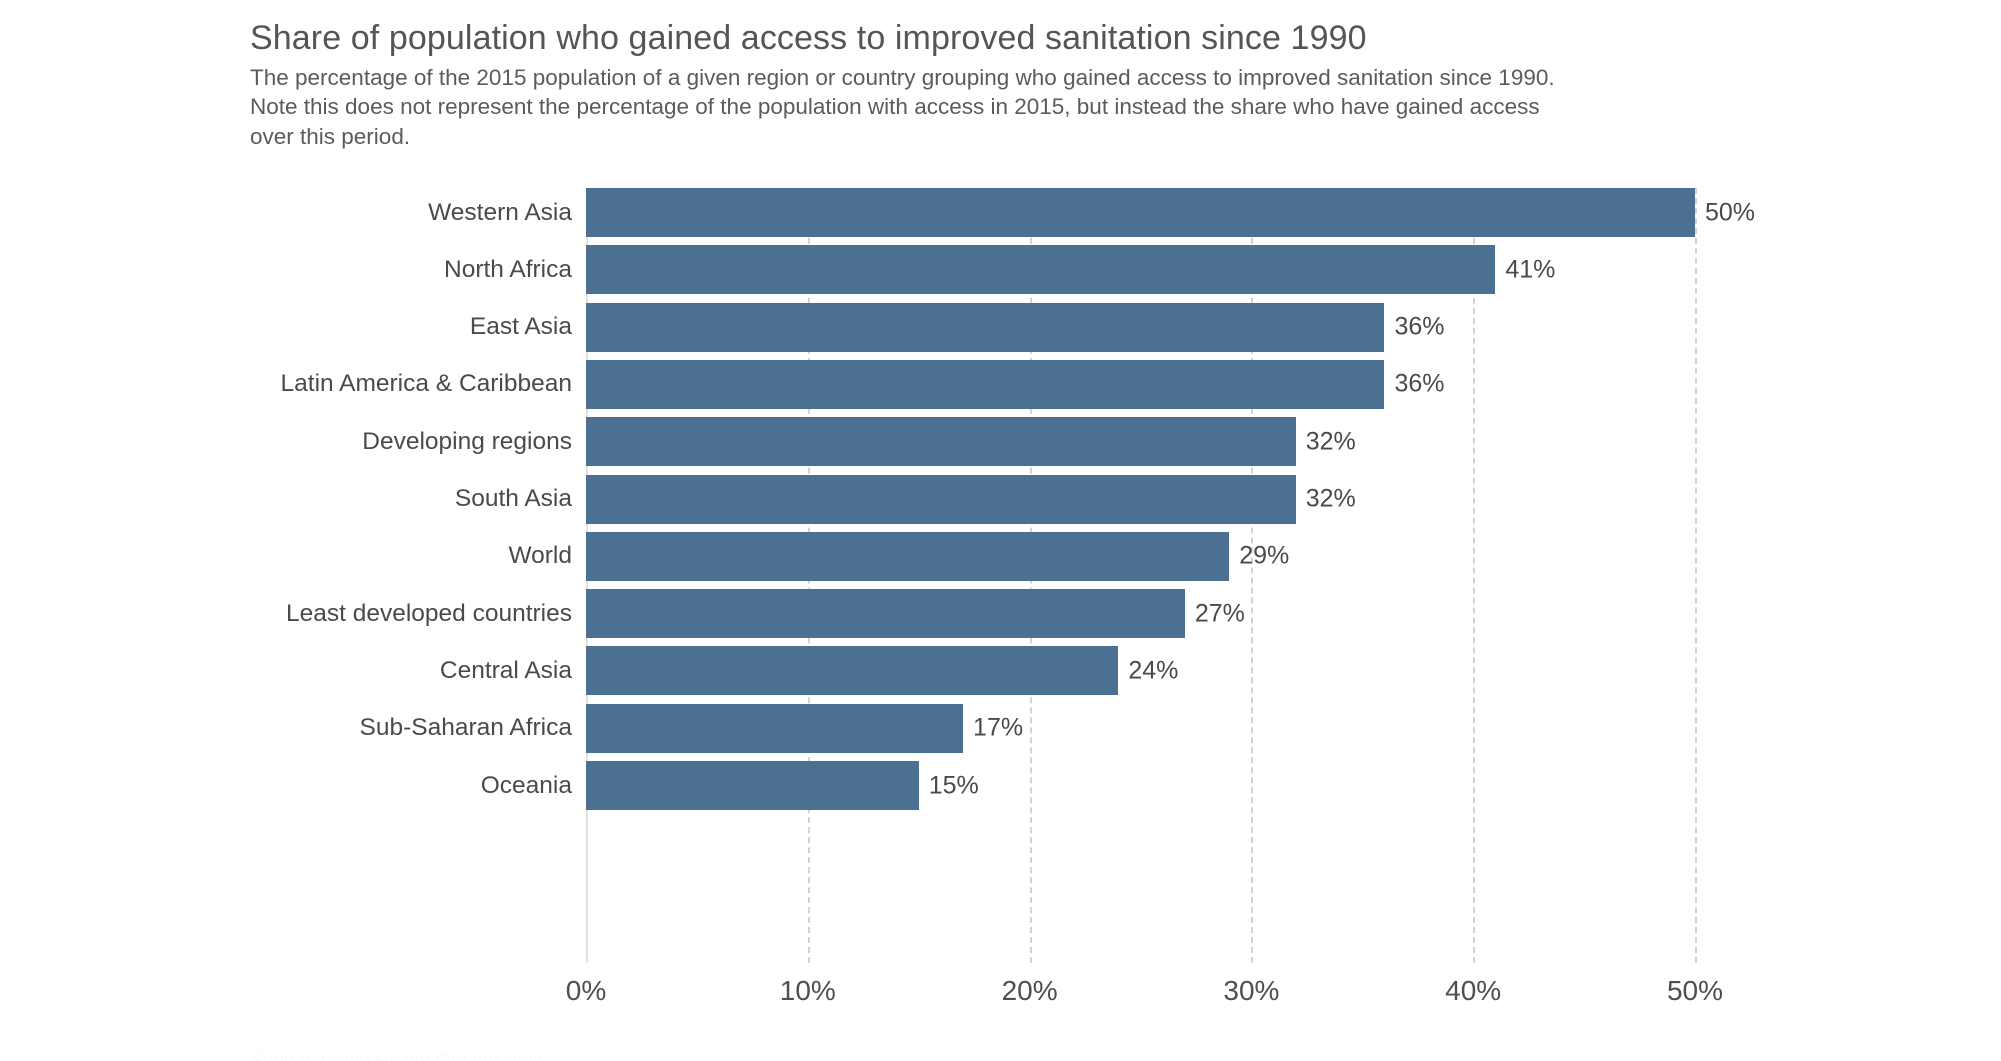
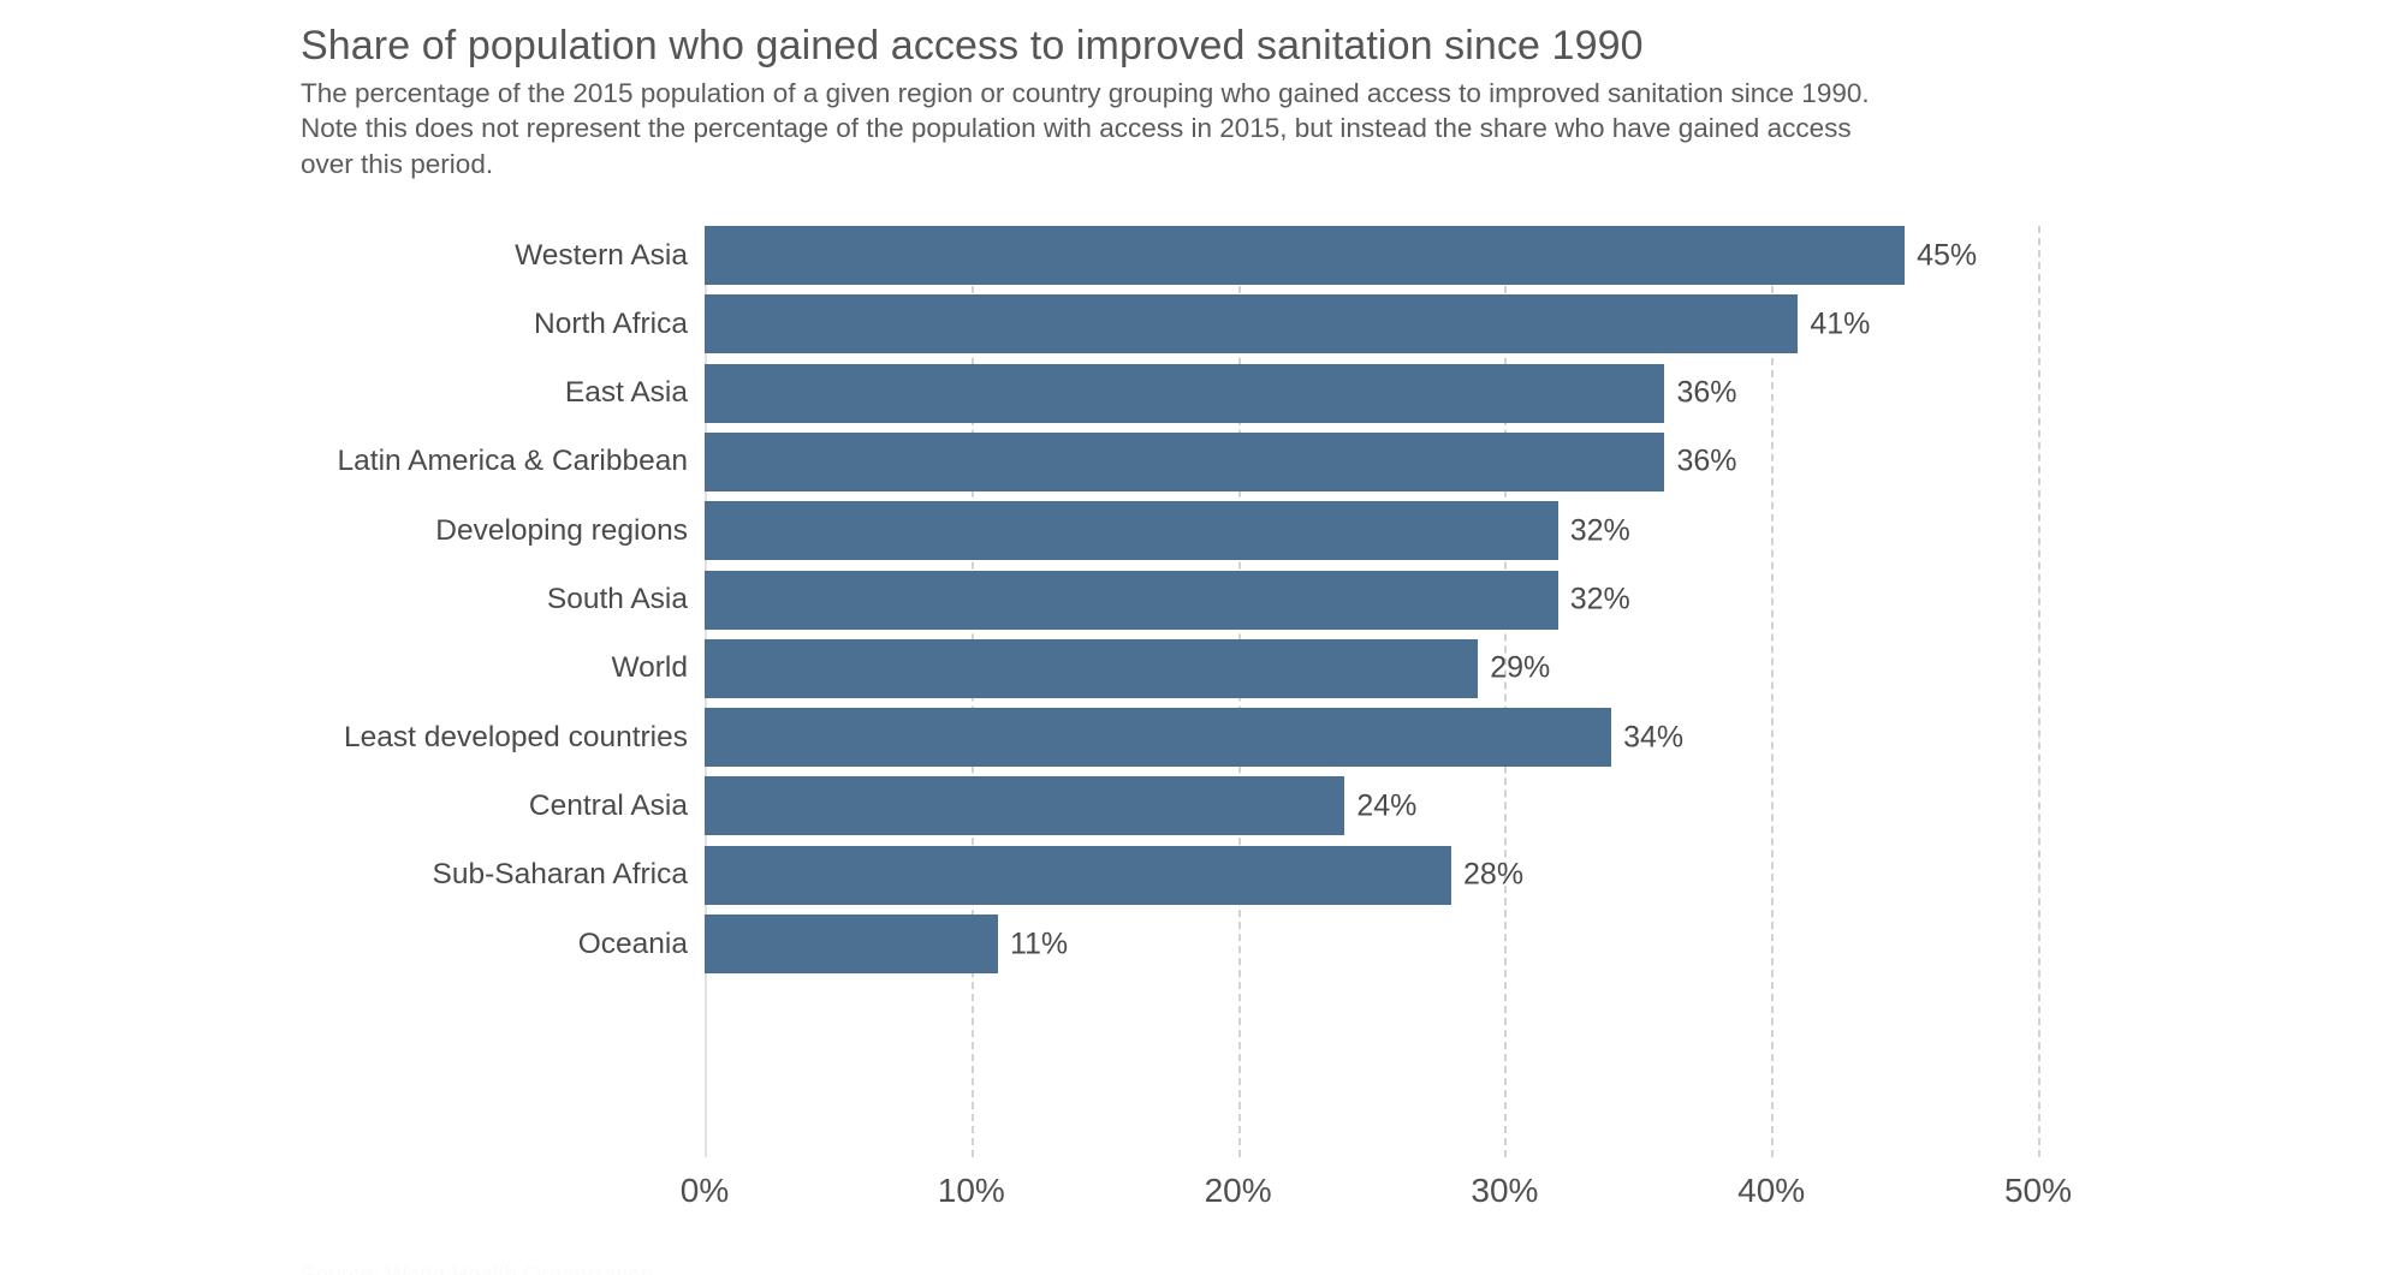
Western Asia: 50% -> 45%
Least developed countries: 27% -> 34%
Sub-Saharan Africa: 17% -> 28%
Oceania: 15% -> 11%
